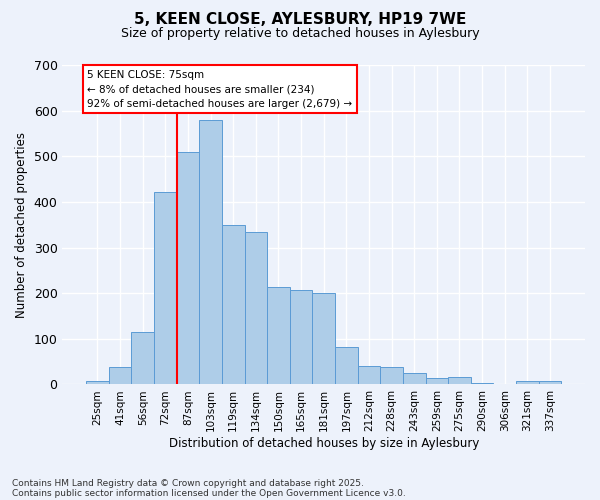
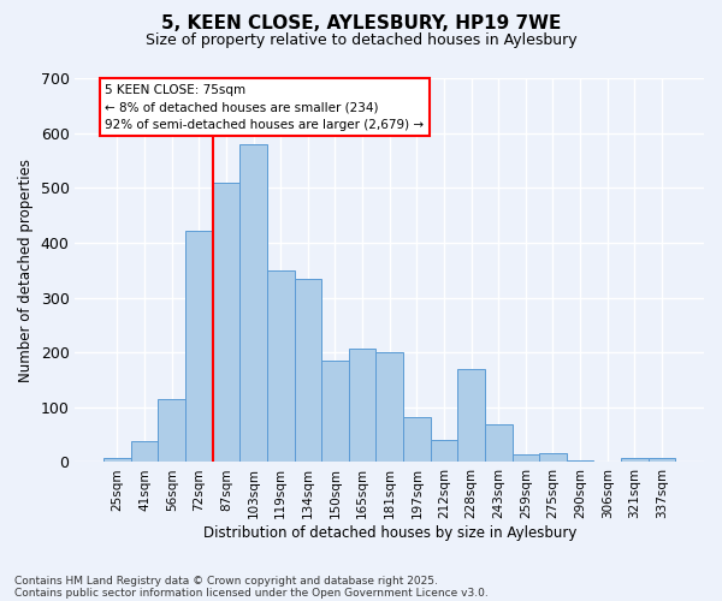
150sqm: 213 -> 185
228sqm: 38 -> 170
243sqm: 25 -> 70
